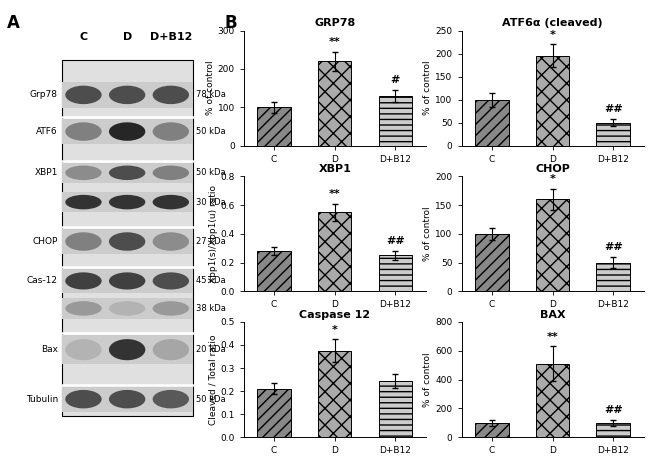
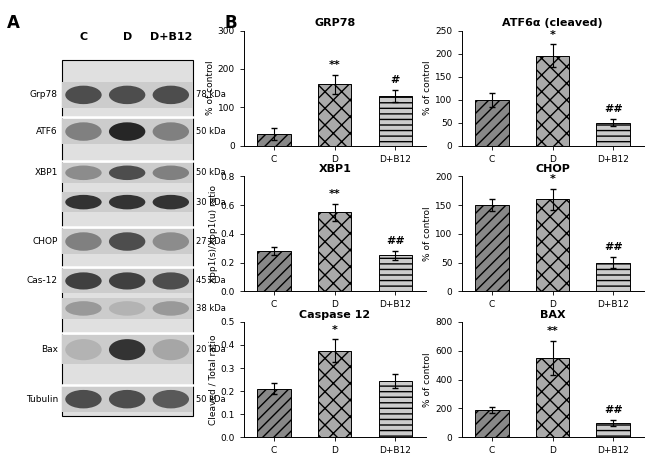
GRP78/C: 100 -> 30
GRP78/D: 220 -> 160
CHOP/C: 100 -> 150
BAX/C: 100 -> 190
BAX/D: 510 -> 550
